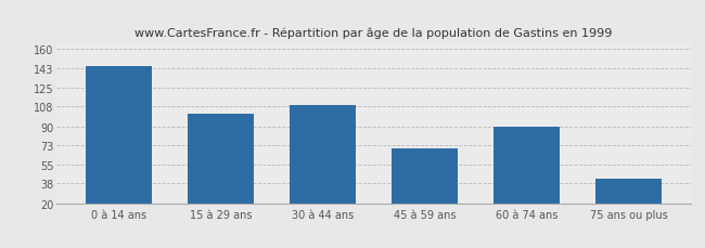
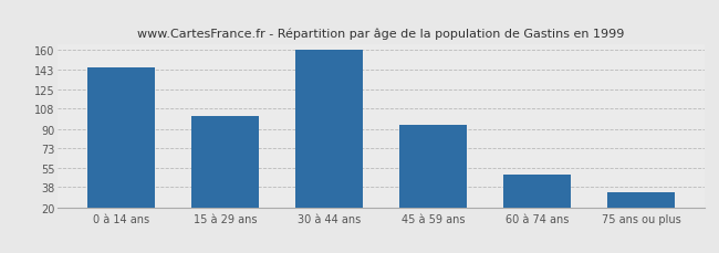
30 à 44 ans: 109 -> 160
45 à 59 ans: 70 -> 93
60 à 74 ans: 90 -> 49
75 ans ou plus: 42 -> 33
